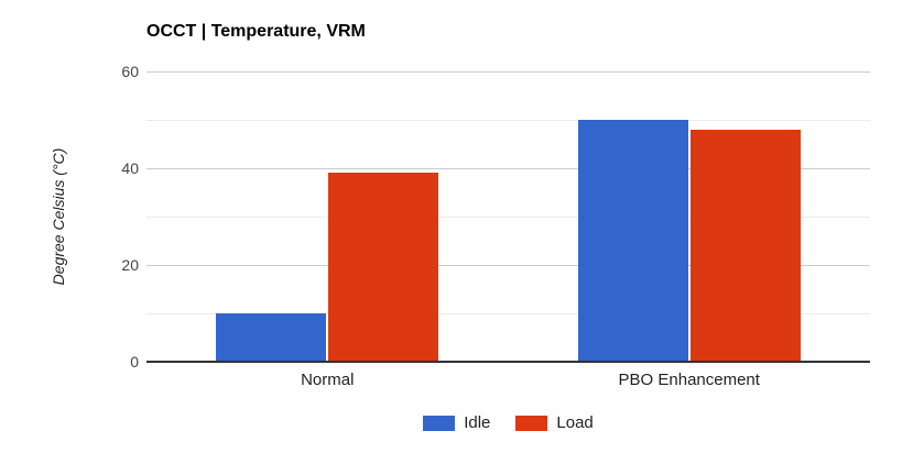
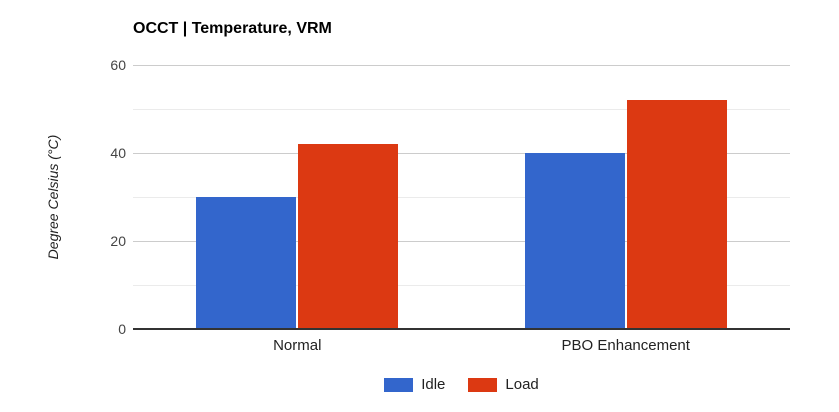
Idle/Normal: 10 -> 30
Load/Normal: 39 -> 42
Idle/PBO Enhancement: 50 -> 40
Load/PBO Enhancement: 48 -> 52
